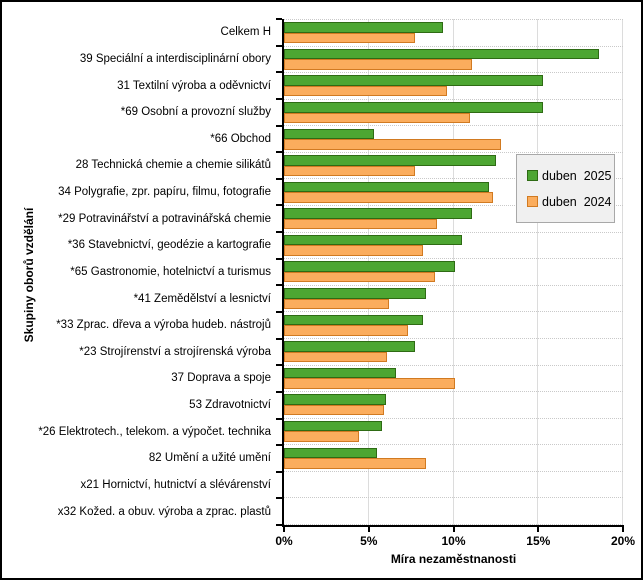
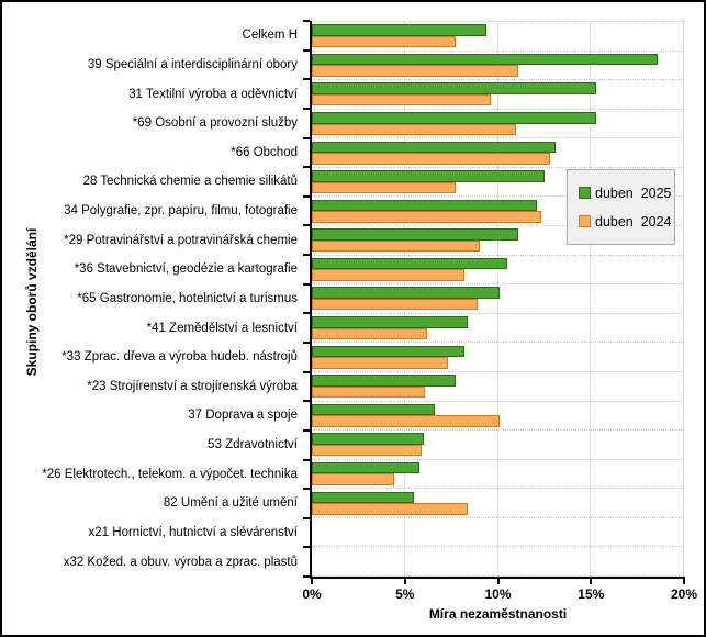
duben 2025/*66 Obchod: 5.3% -> 13.1%
